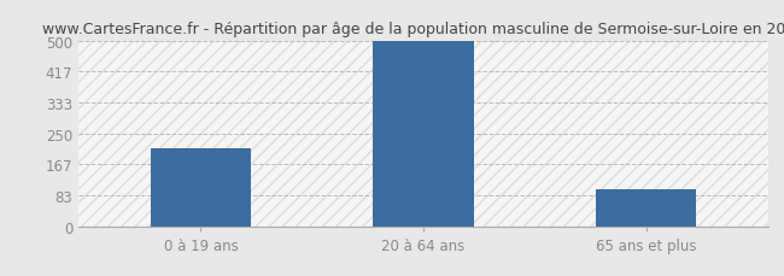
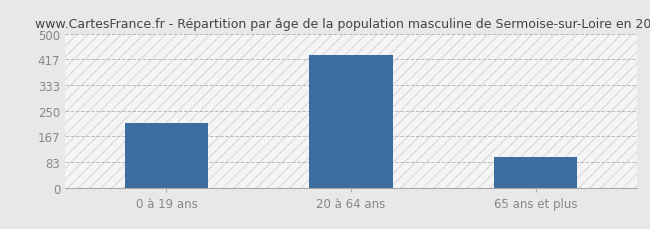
20 à 64 ans: 500 -> 430
